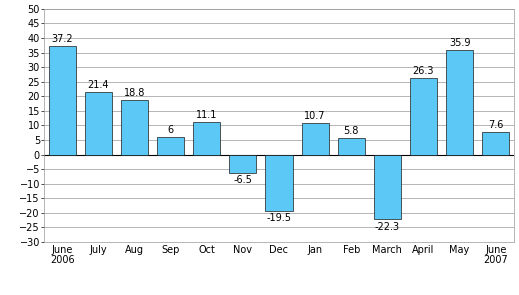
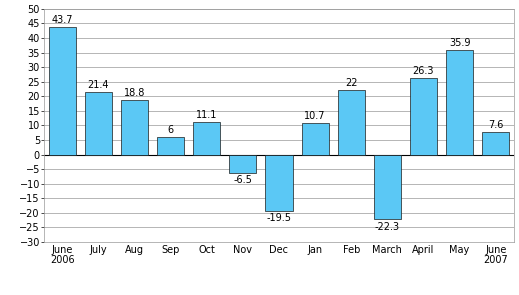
June 2006: 37.2 -> 43.7
Feb: 5.8 -> 22
